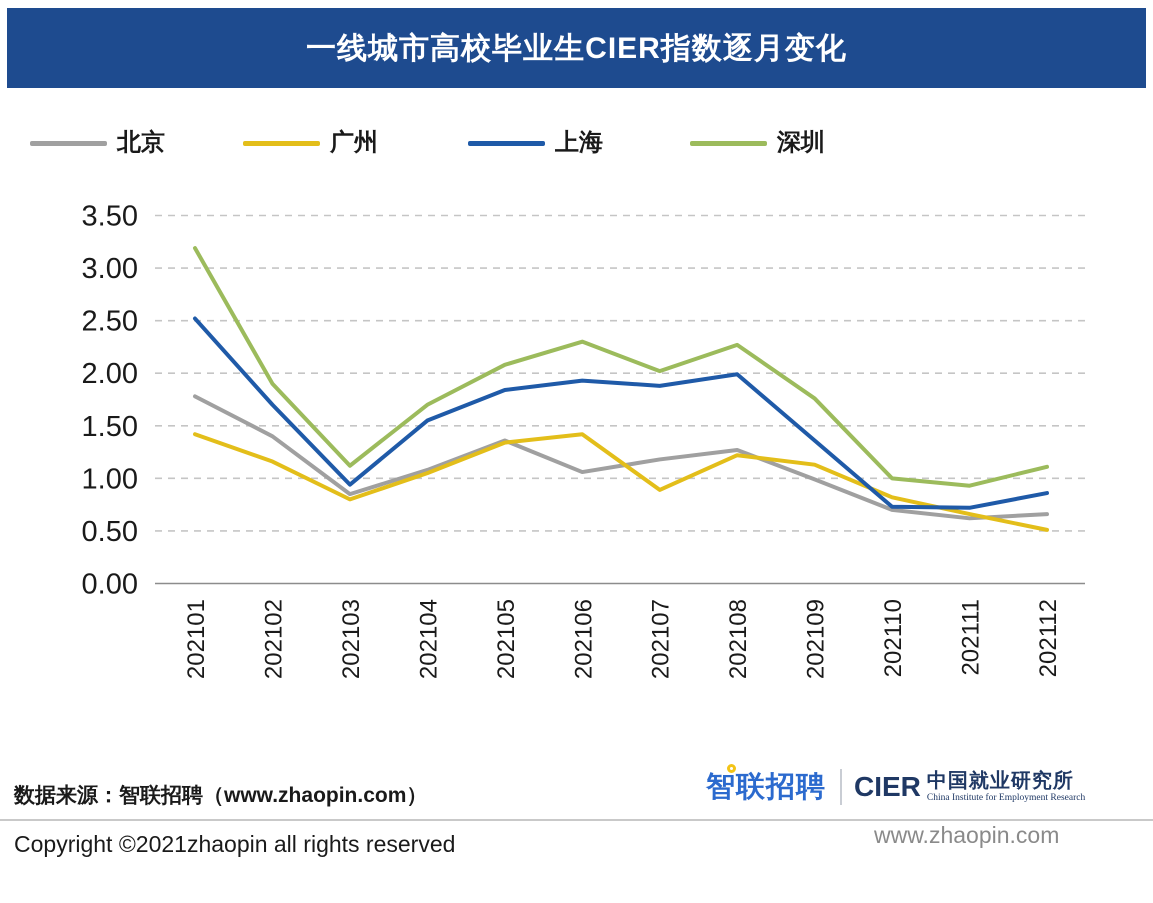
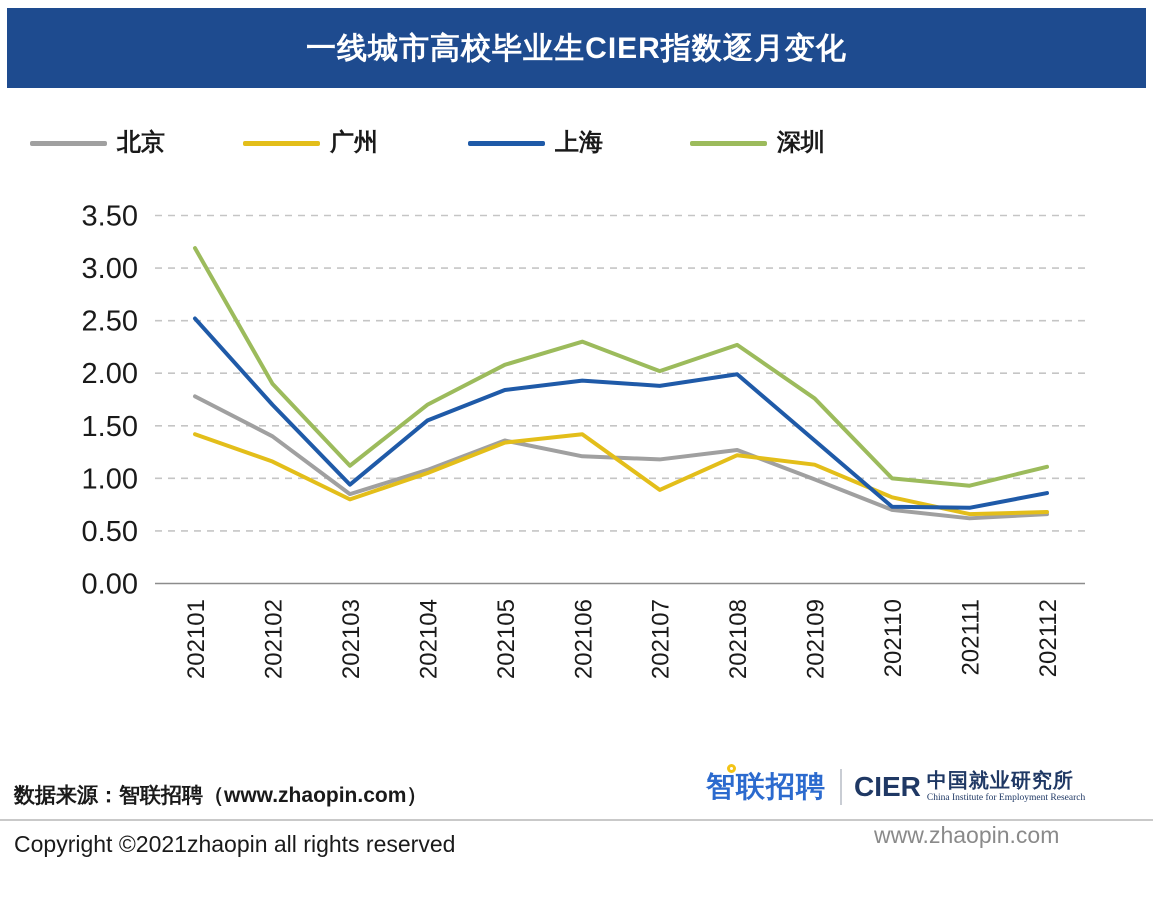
北京/202106: 1.06 -> 1.21
广州/202112: 0.51 -> 0.68
